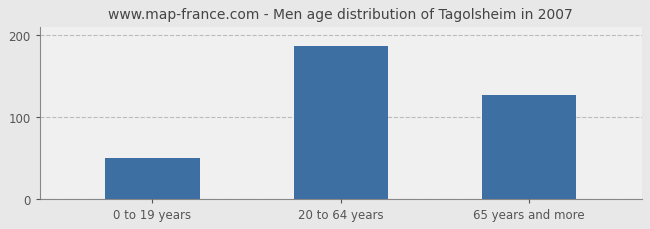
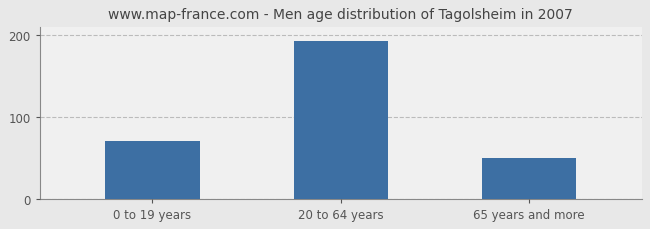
0 to 19 years: 50 -> 70
20 to 64 years: 186 -> 193
65 years and more: 126 -> 50
